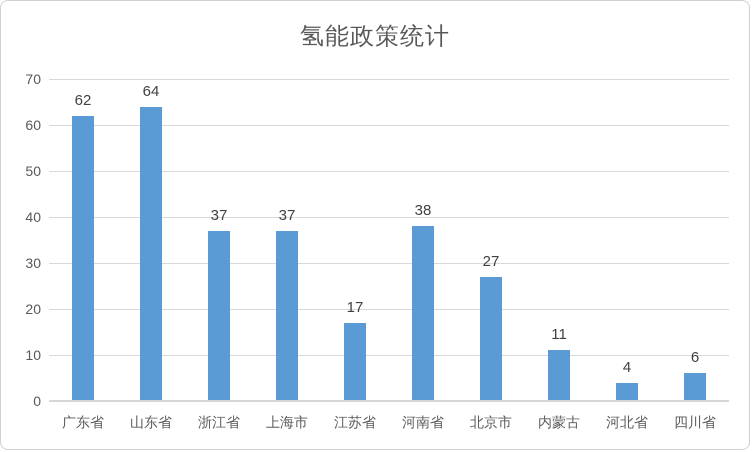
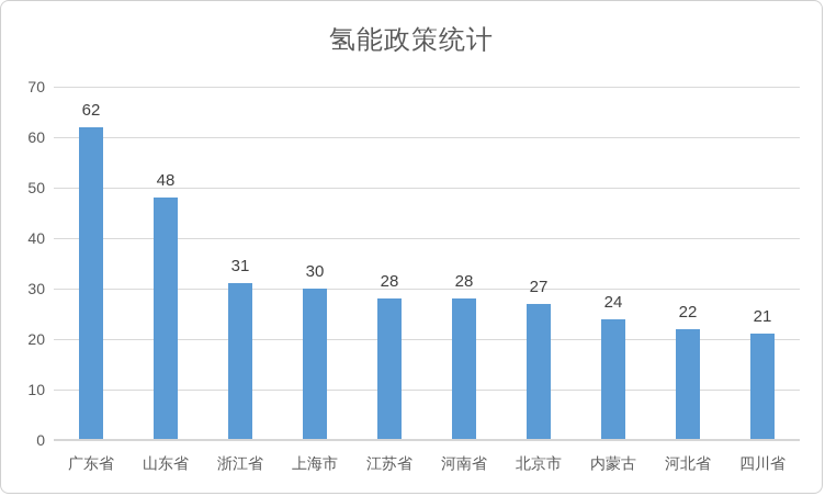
山东省: 64 -> 48
浙江省: 37 -> 31
上海市: 37 -> 30
江苏省: 17 -> 28
河南省: 38 -> 28
内蒙古: 11 -> 24
河北省: 4 -> 22
四川省: 6 -> 21
